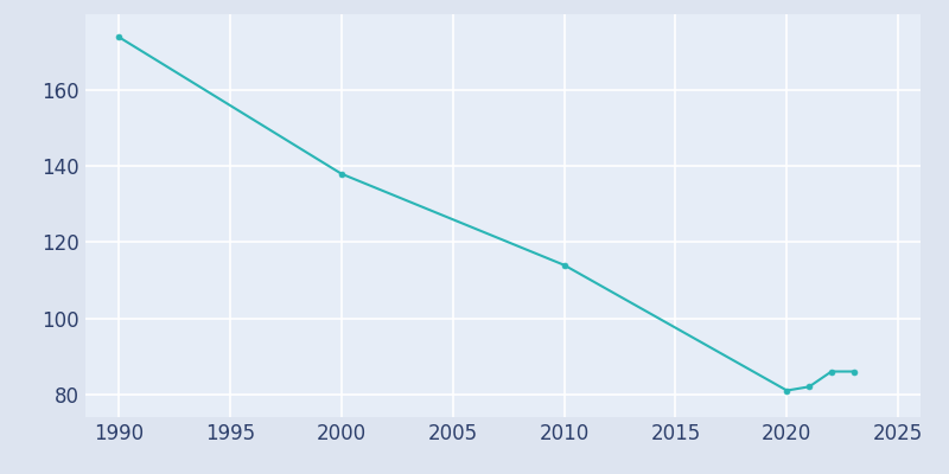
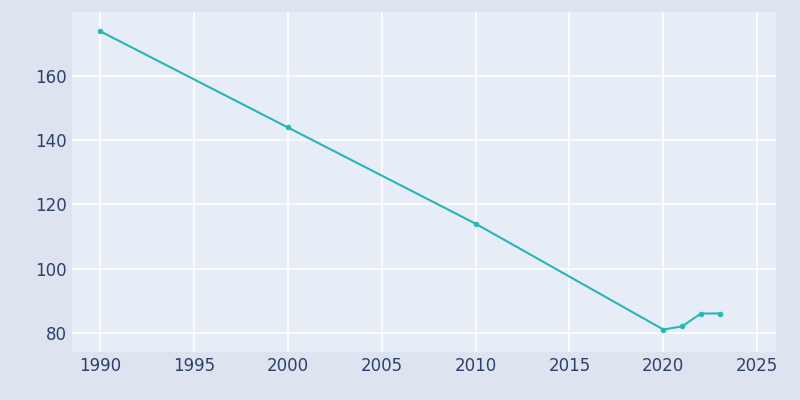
2000: 138 -> 144
